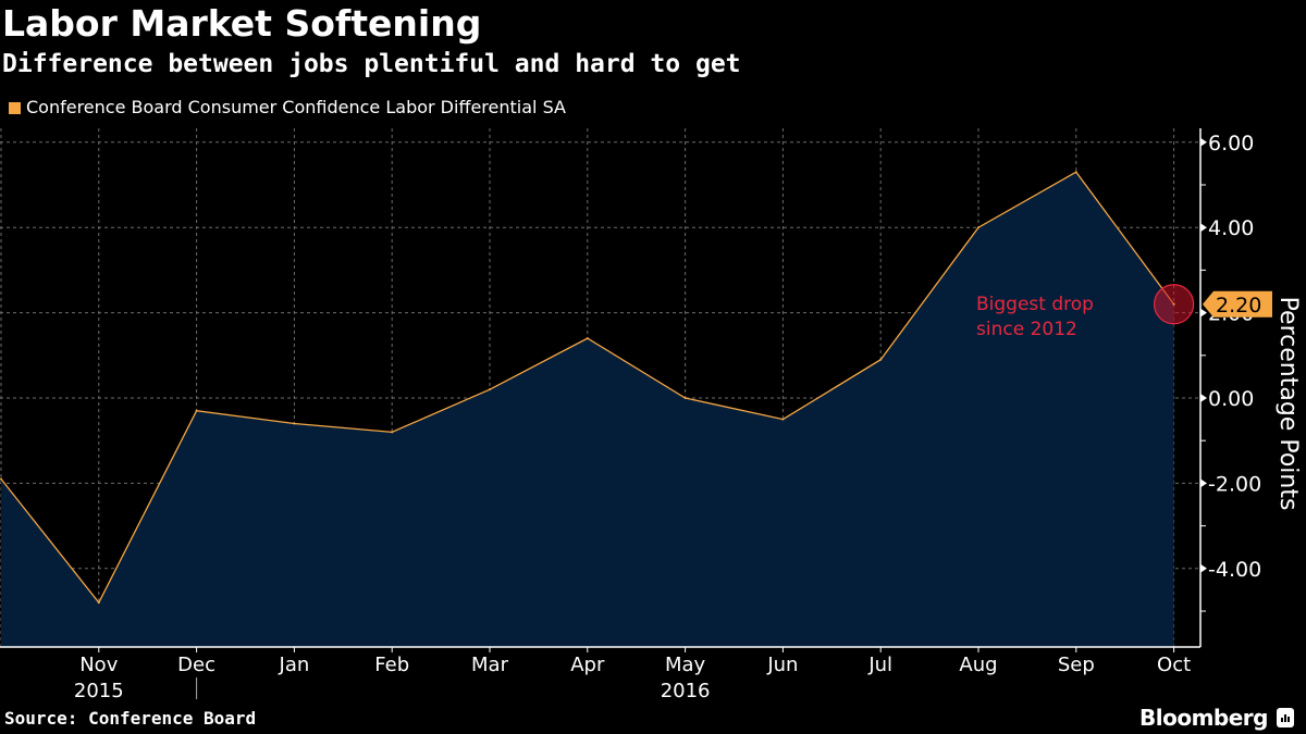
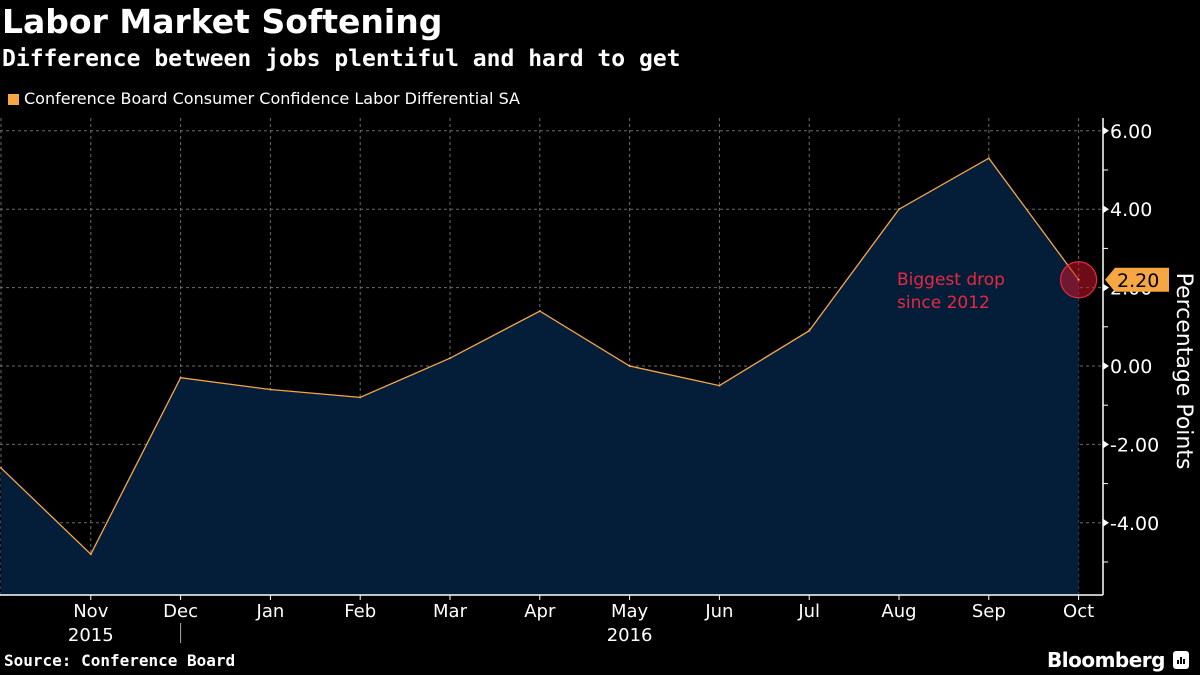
Oct 2015: -1.9 -> -2.6
